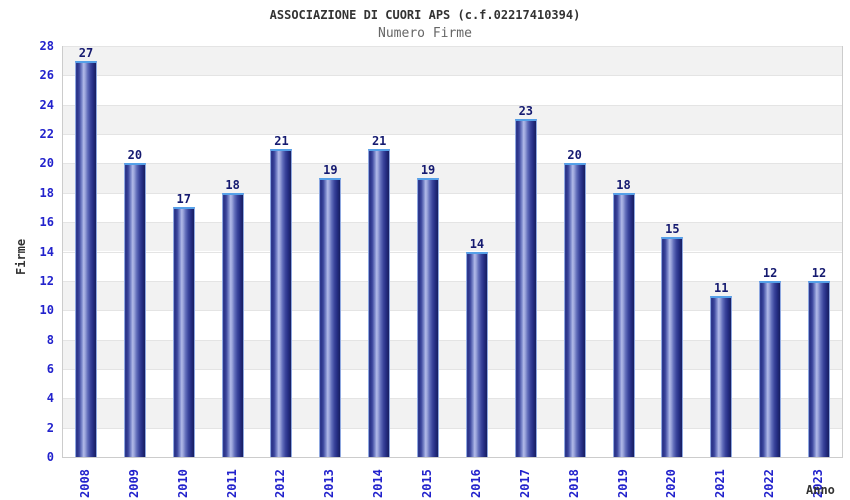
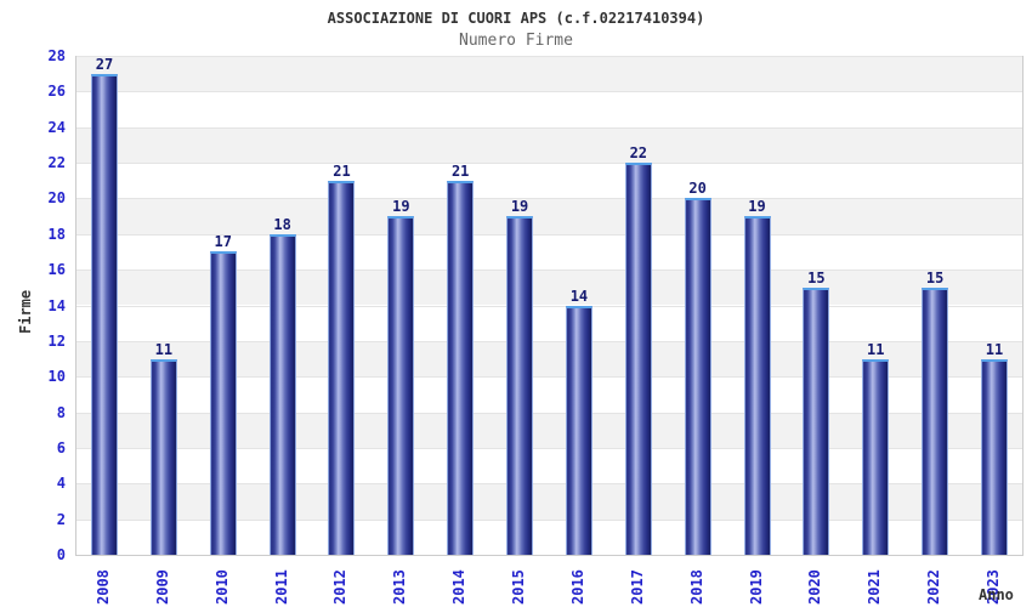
2009: 20 -> 11
2017: 23 -> 22
2019: 18 -> 19
2022: 12 -> 15
2023: 12 -> 11
